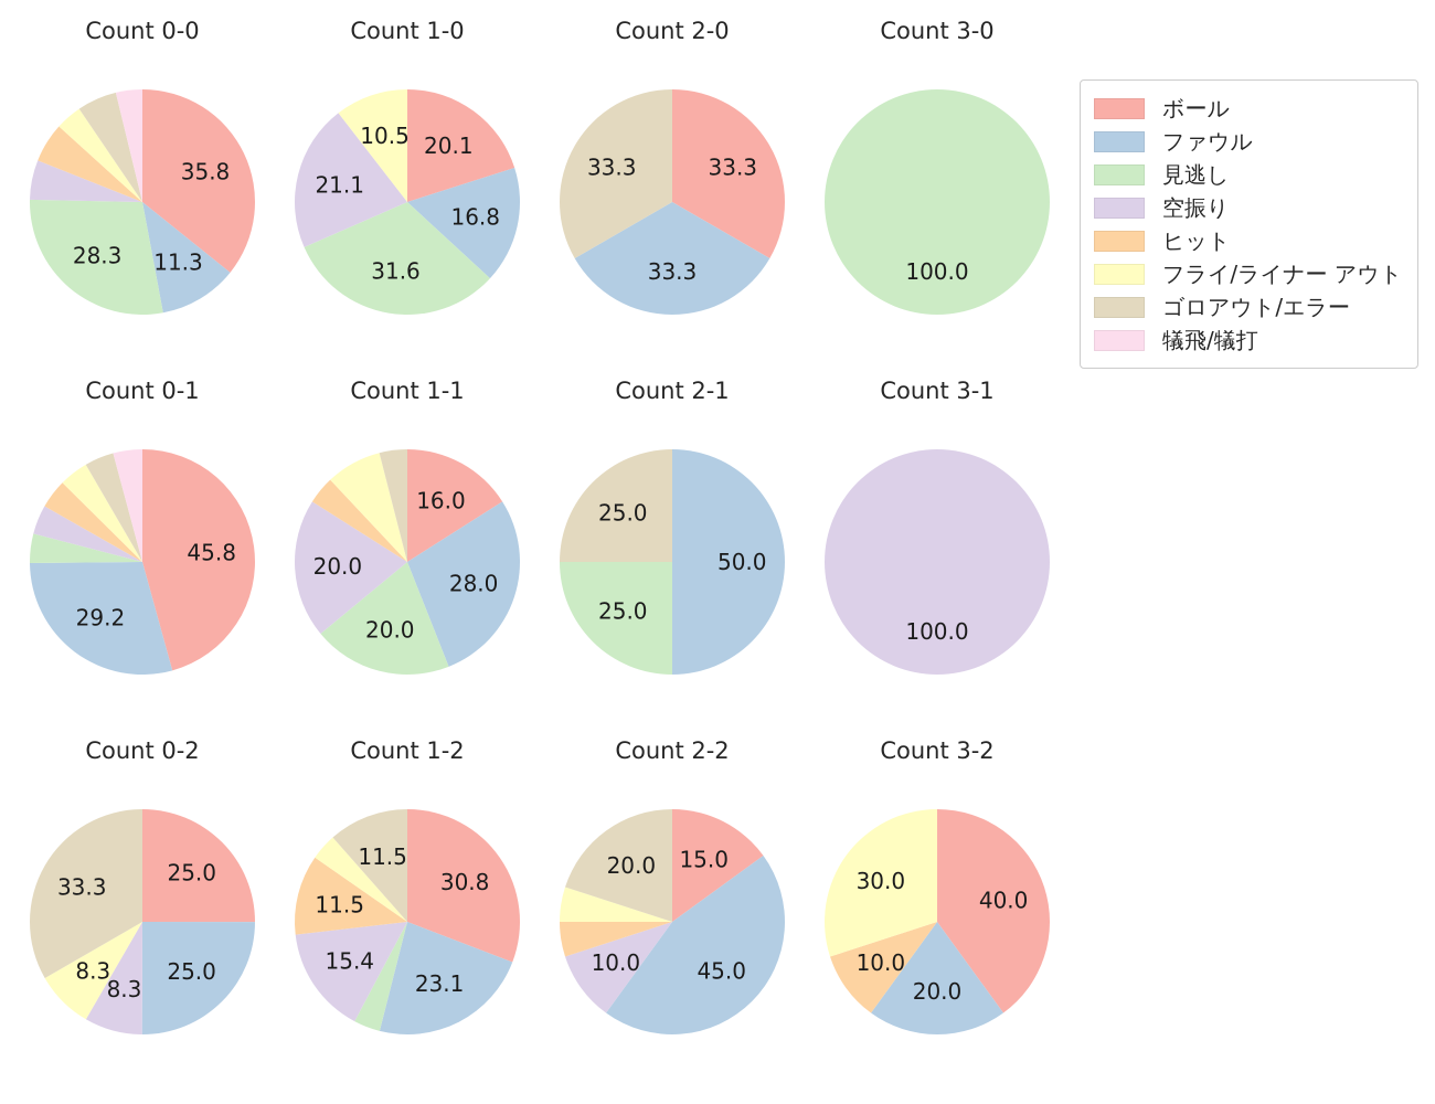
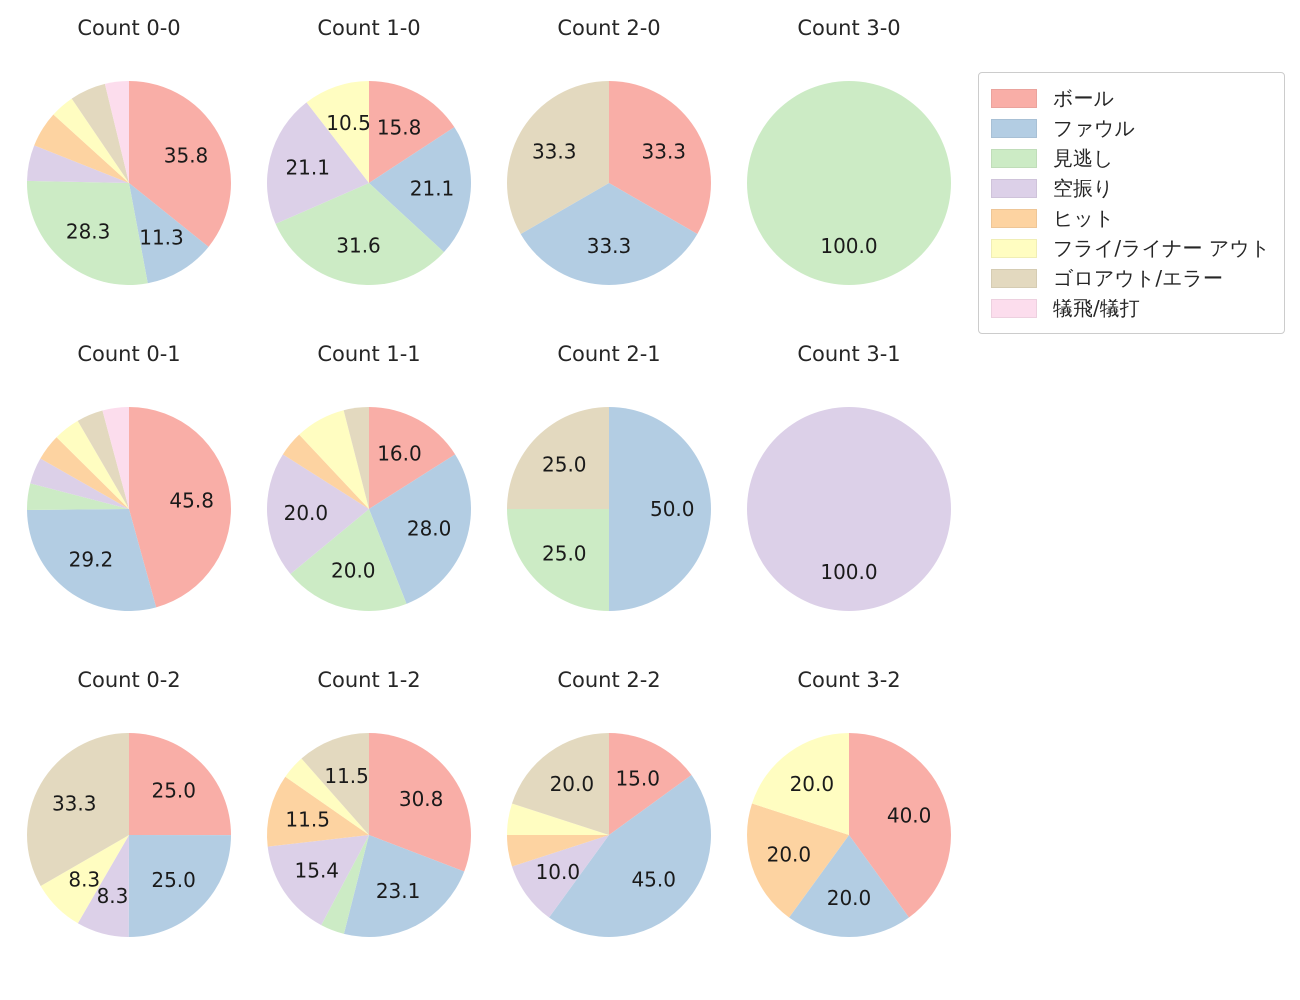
Count 1-0/ボール: 20.1 -> 15.8
Count 1-0/ファウル: 16.8 -> 21.1
Count 3-2/ヒット: 10.0 -> 20.0
Count 3-2/フライ/ライナー アウト: 30.0 -> 20.0
